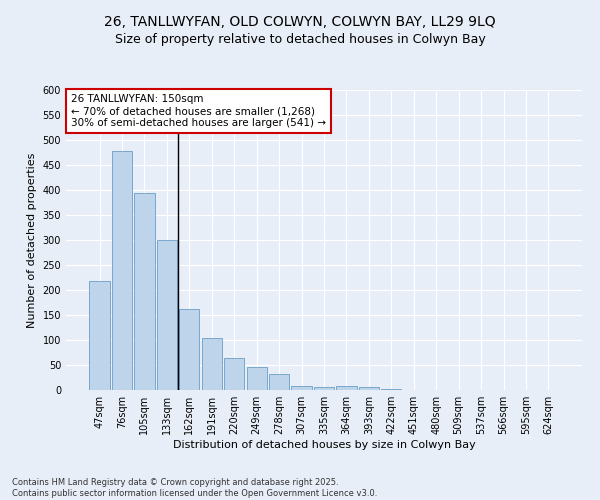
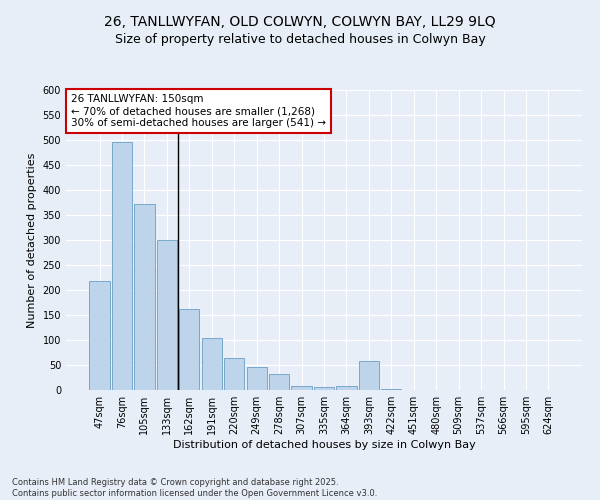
76sqm: 478 -> 496
105sqm: 395 -> 372
393sqm: 6 -> 58
